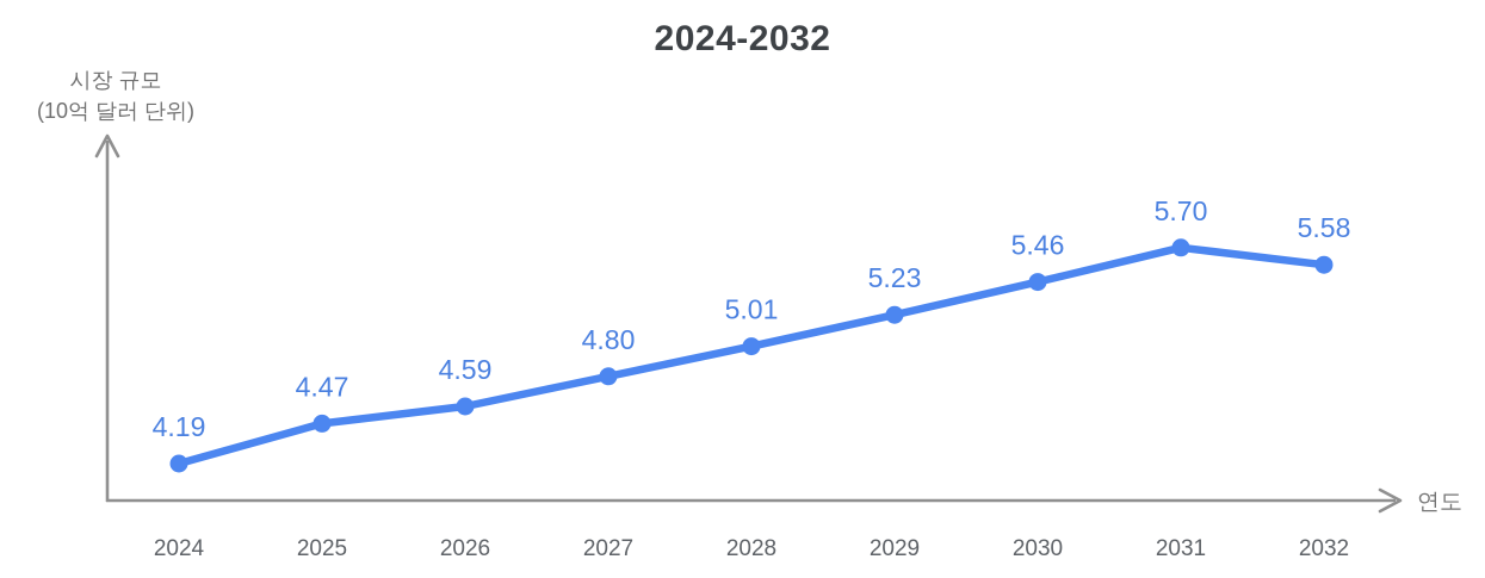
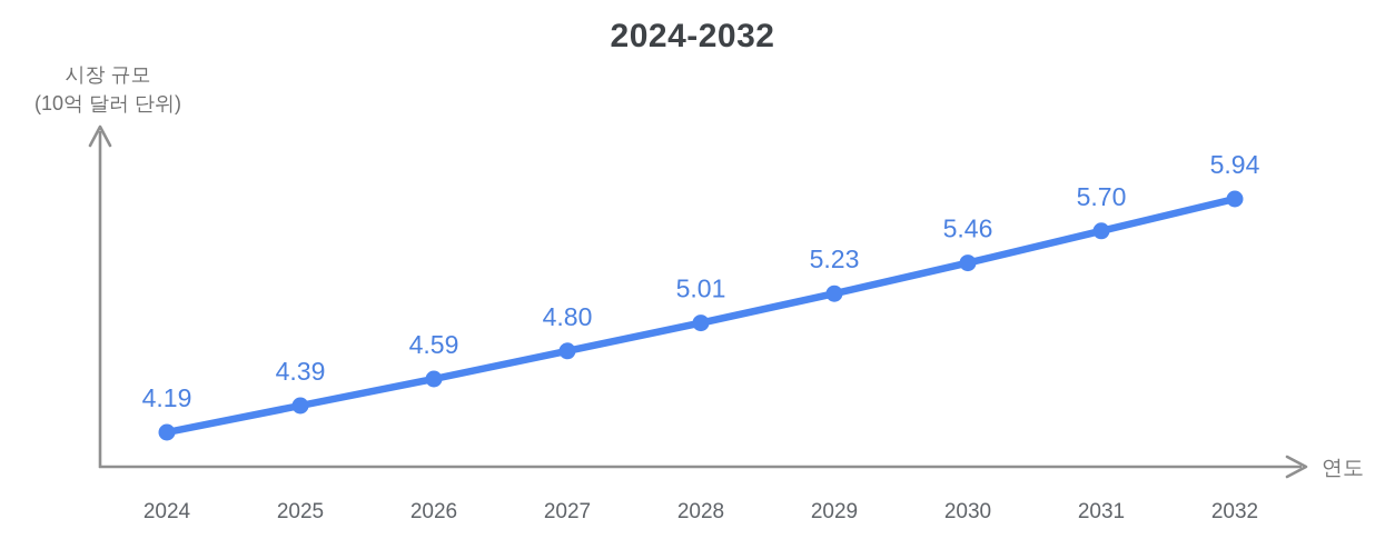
2025: 4.47 -> 4.39
2032: 5.58 -> 5.94
